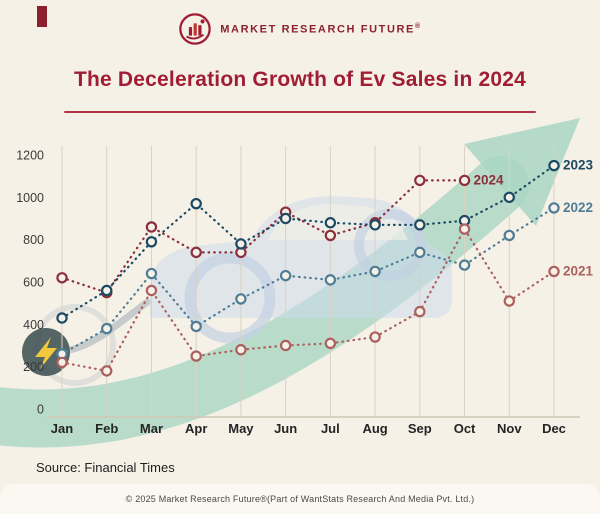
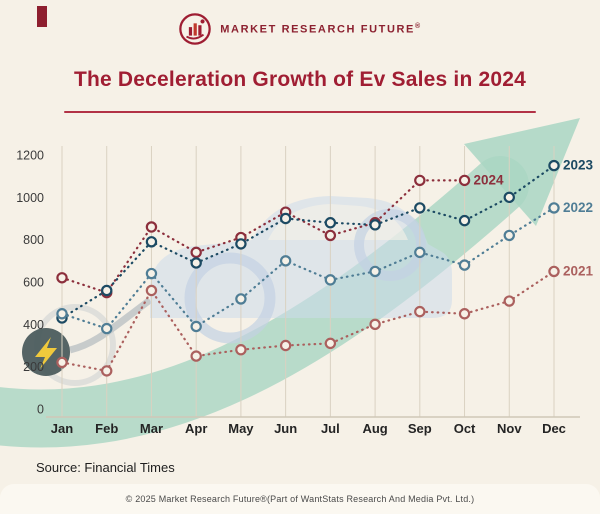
2022/Jan: 260 -> 450
2023/Apr: 970 -> 690
2024/May: 740 -> 810
2022/Jun: 630 -> 700
2021/Aug: 340 -> 400
2023/Sep: 870 -> 950
2021/Oct: 850 -> 450
